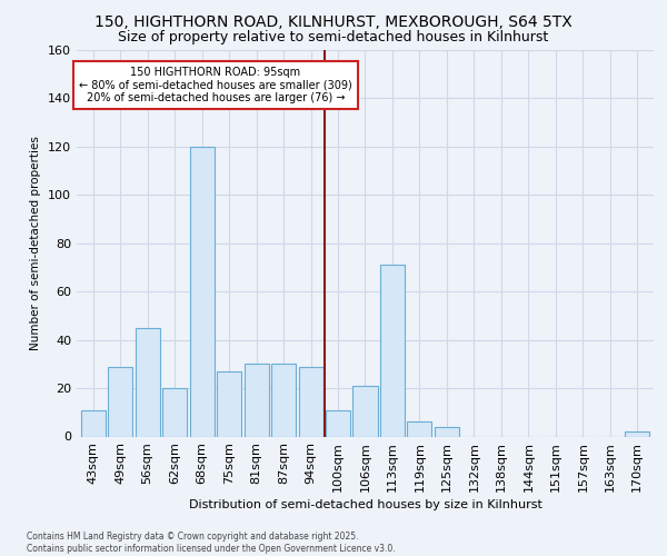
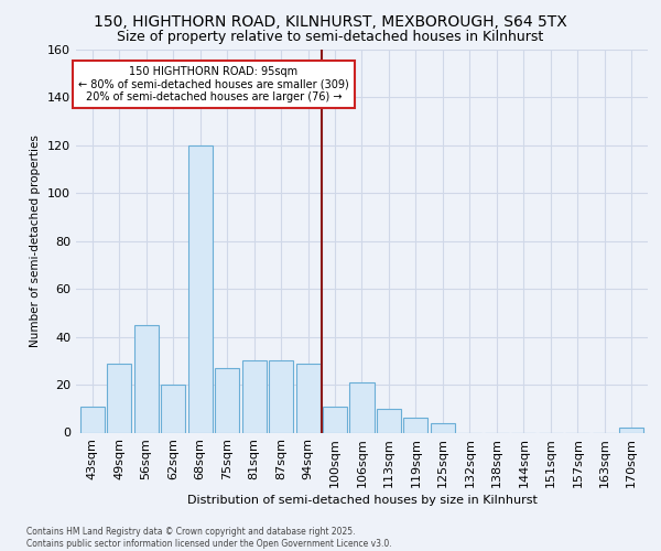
113sqm: 71 -> 10
